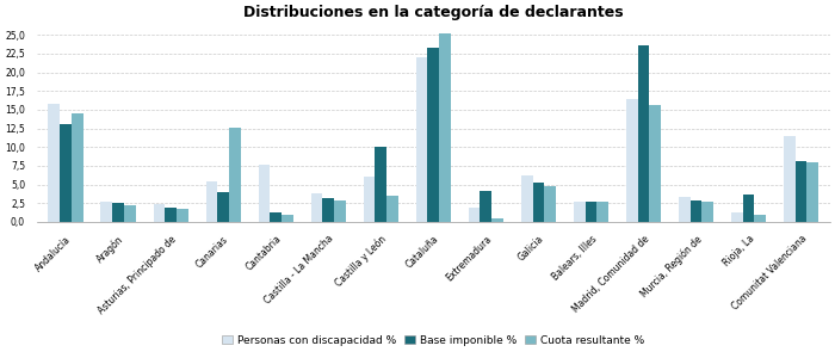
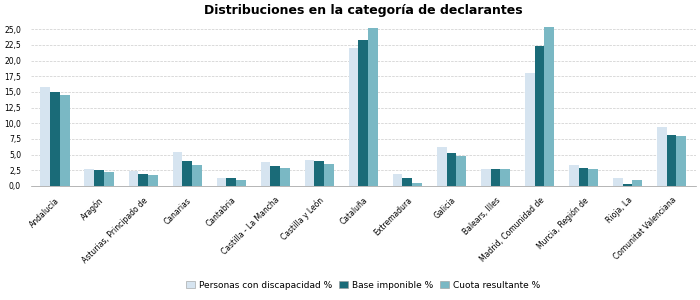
Base imponible %/Andalucía: 13,0 -> 15,0
Cuota resultante %/Canarias: 12,6 -> 3,4
Personas con discapacidad %/Cantabria: 7,6 -> 1,2
Personas con discapacidad %/Castilla y León: 6,0 -> 4,2
Base imponible %/Castilla y León: 10,0 -> 4,0
Base imponible %/Extremadura: 4,2 -> 1,2
Personas con discapacidad %/Madrid, Comunidad de: 16,4 -> 18,0
Base imponible %/Madrid, Comunidad de: 23,6 -> 22,3
Cuota resultante %/Madrid, Comunidad de: 15,6 -> 25,4
Base imponible %/Rioja, La: 3,6 -> 0,3
Personas con discapacidad %/Comunitat Valenciana: 11,4 -> 9,4
